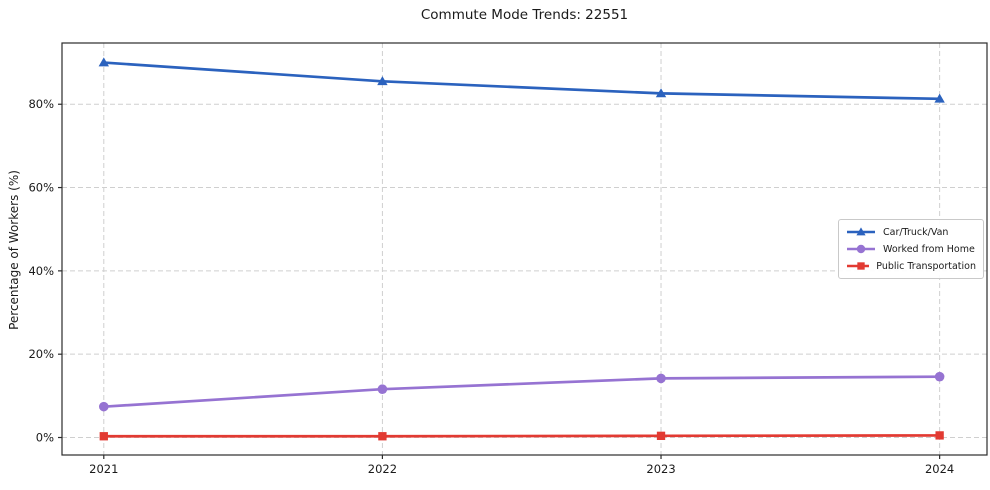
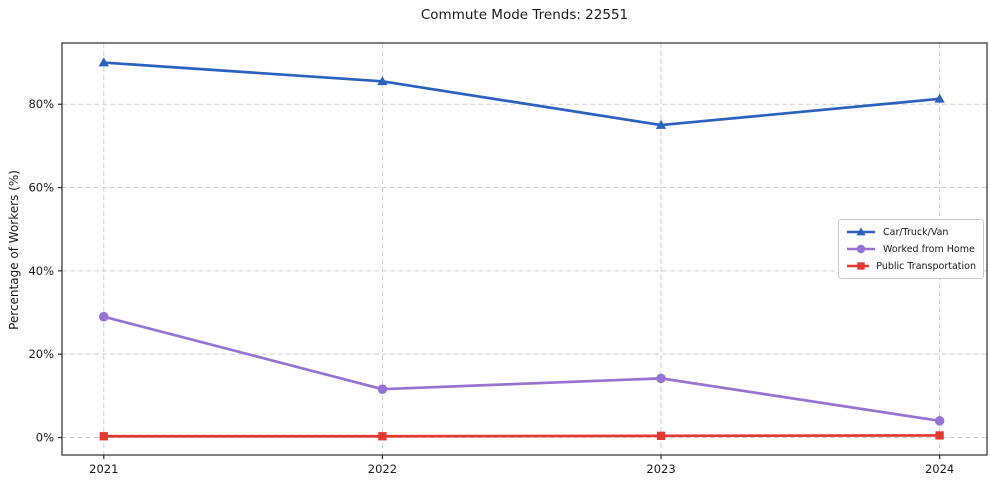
Worked from Home/2021: 7% -> 29%
Car/Truck/Van/2023: 83% -> 75%
Worked from Home/2024: 15% -> 4%
